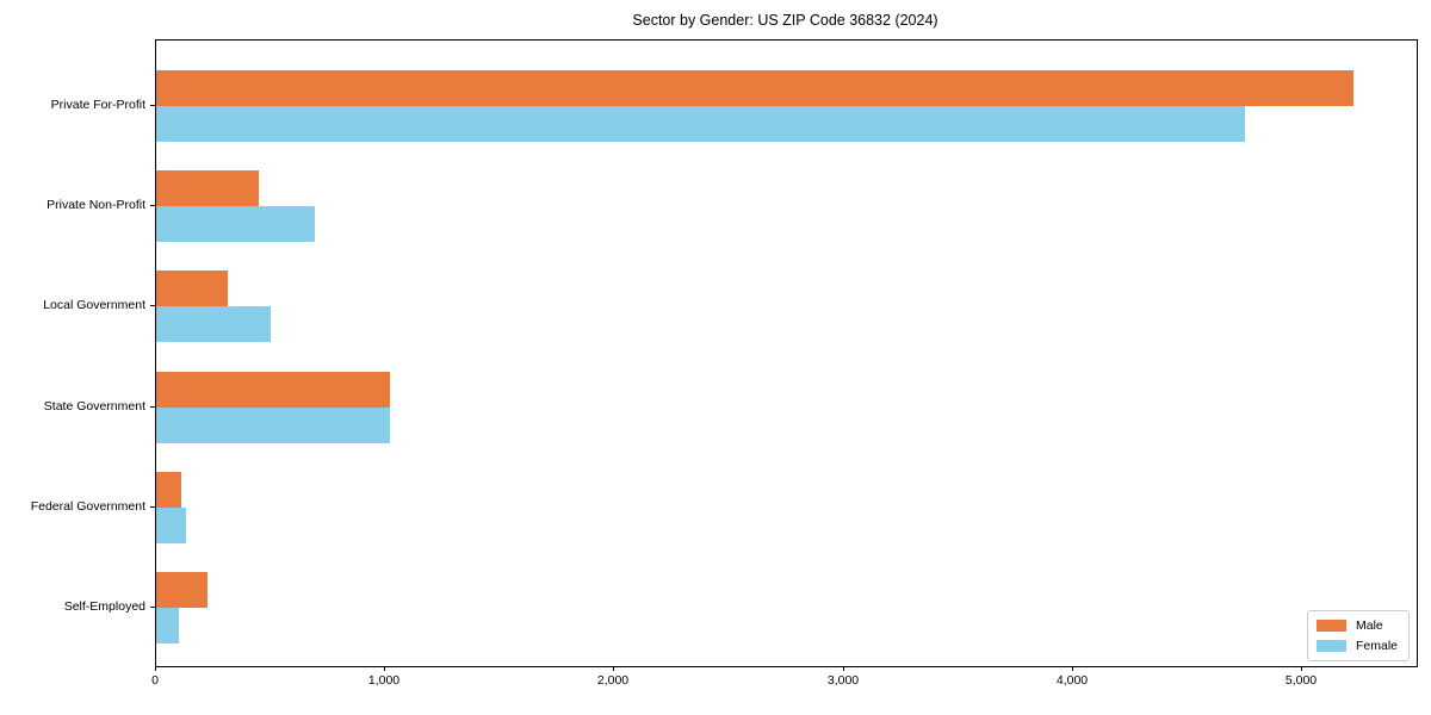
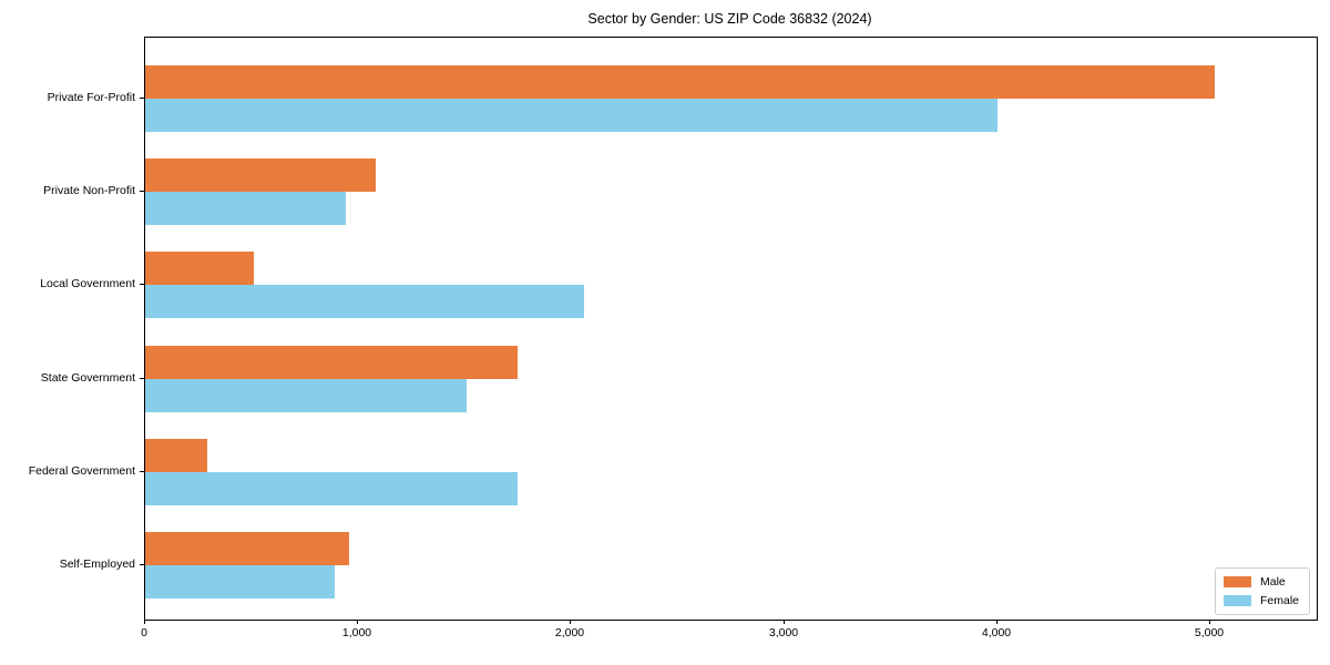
Male/Private For-Profit: 5220 -> 5020
Female/Private For-Profit: 4750 -> 4000
Male/Private Non-Profit: 450 -> 1080
Female/Private Non-Profit: 690 -> 940
Male/Local Government: 310 -> 510
Female/Local Government: 500 -> 2060
Male/State Government: 1020 -> 1750
Female/State Government: 1020 -> 1510
Male/Federal Government: 110 -> 290
Female/Federal Government: 130 -> 1750
Male/Self-Employed: 220 -> 960
Female/Self-Employed: 100 -> 890
